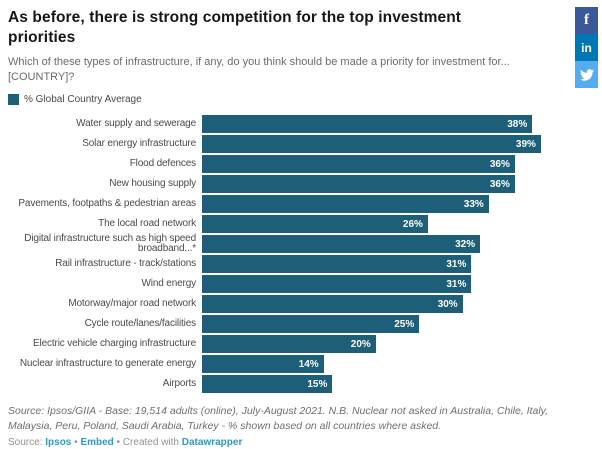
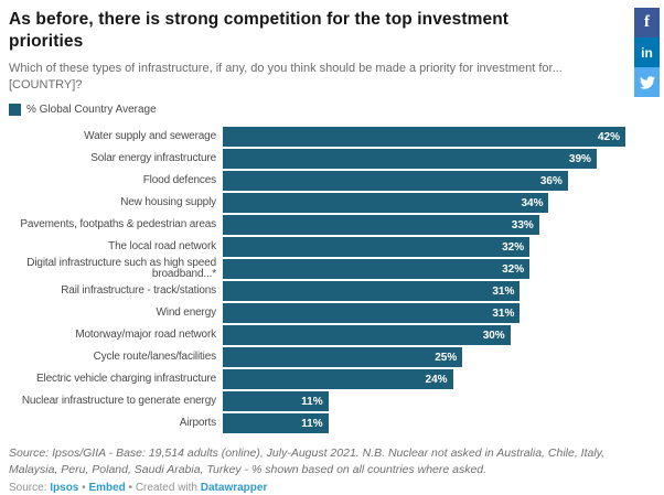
Water supply and sewerage: 38% -> 42%
New housing supply: 36% -> 34%
The local road network: 26% -> 32%
Electric vehicle charging infrastructure: 20% -> 24%
Nuclear infrastructure to generate energy: 14% -> 11%
Airports: 15% -> 11%
